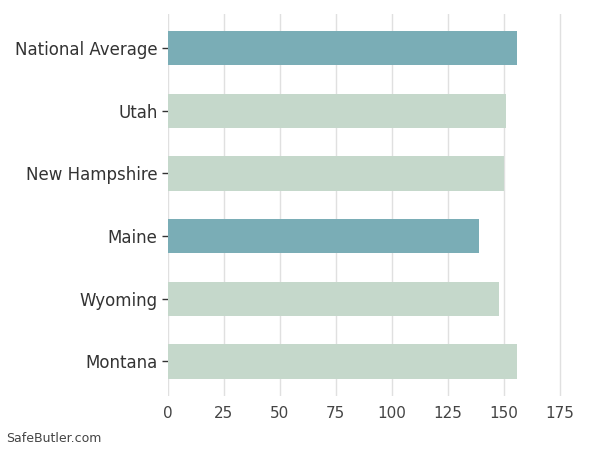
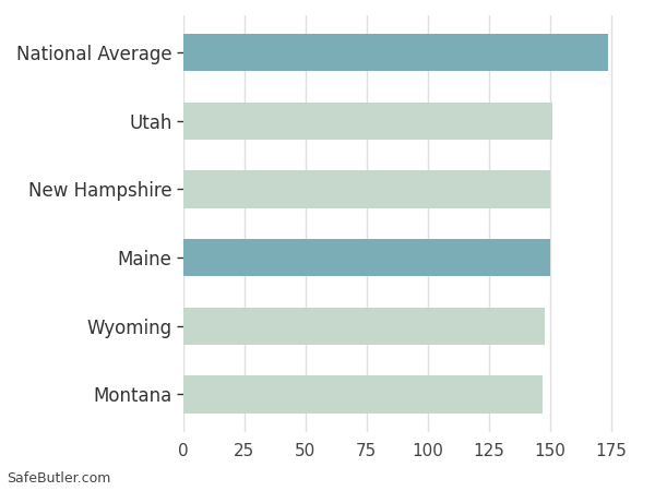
National Average: 156 -> 174
Maine: 139 -> 150
Montana: 156 -> 147
